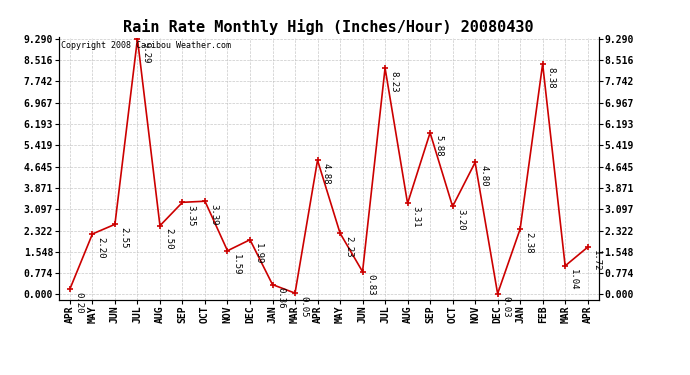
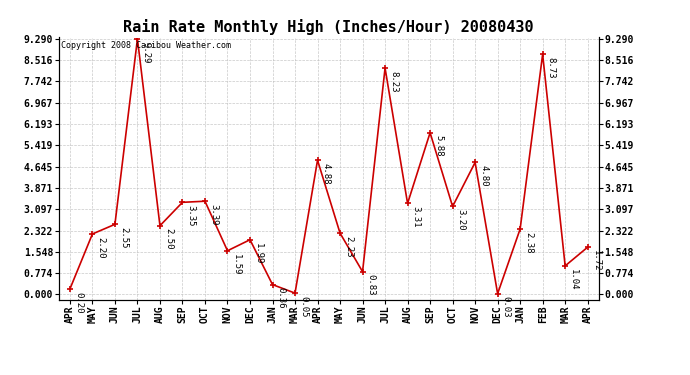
FEB: 8.38 -> 8.73
